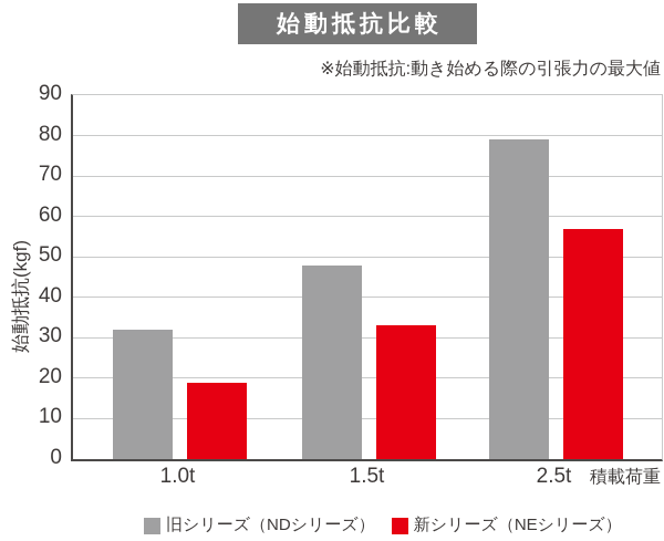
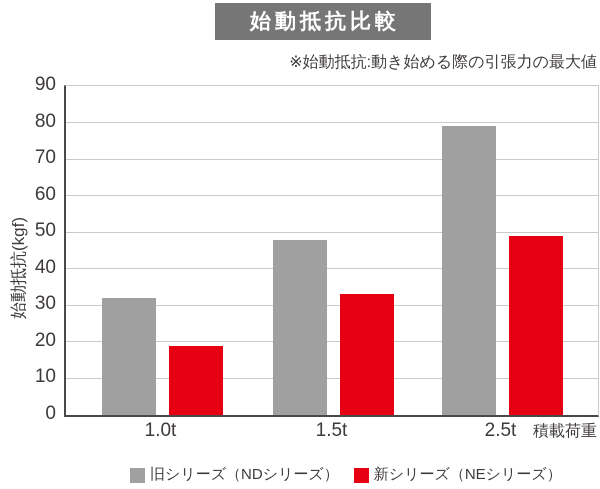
新シリーズ（NEシリーズ）/2.5t: 57 -> 49
